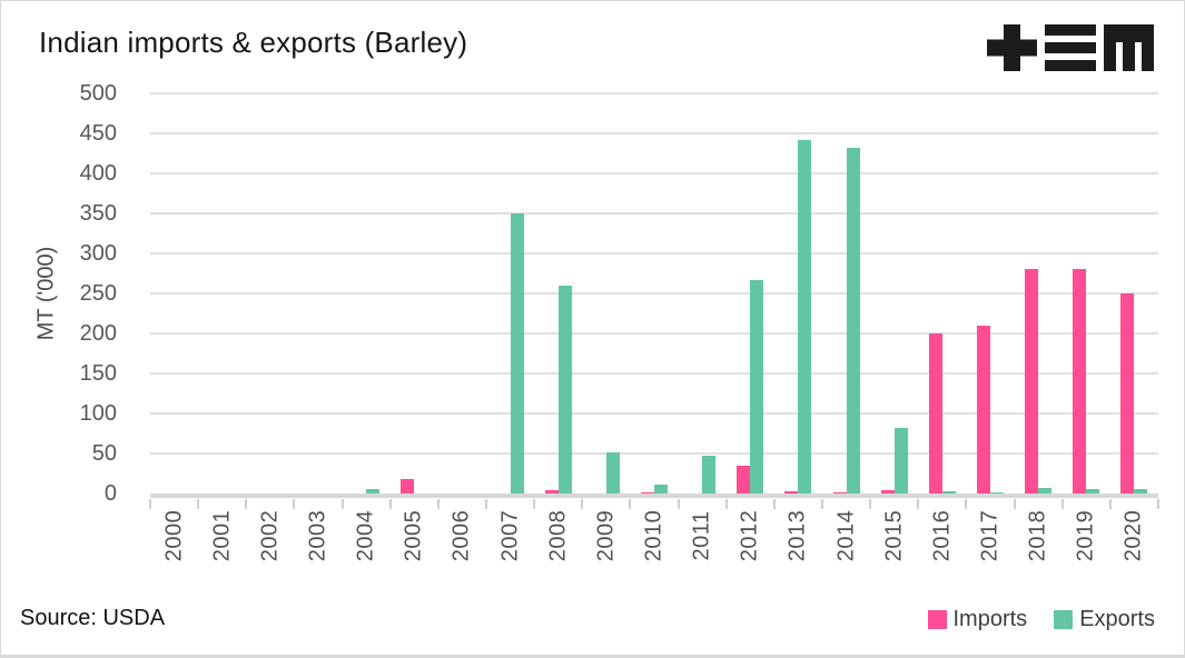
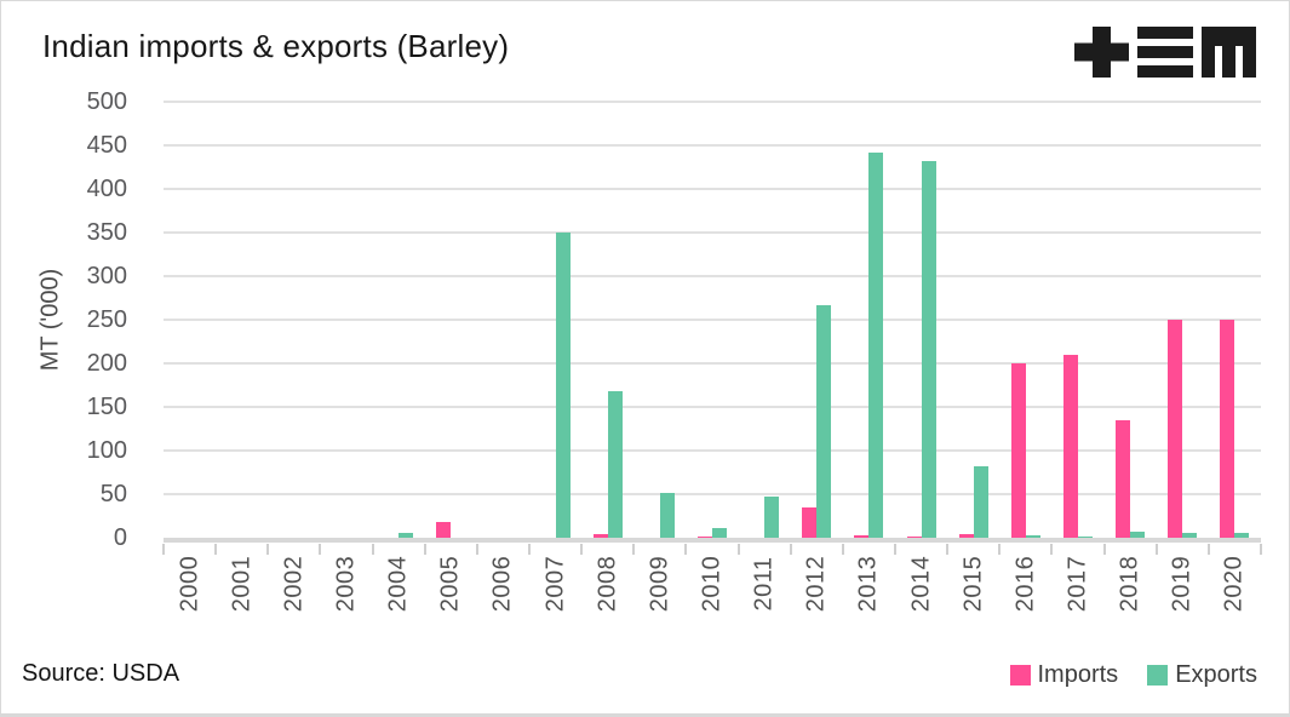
Exports/2008: 260 -> 170
Imports/2018: 280 -> 140
Imports/2019: 280 -> 250
